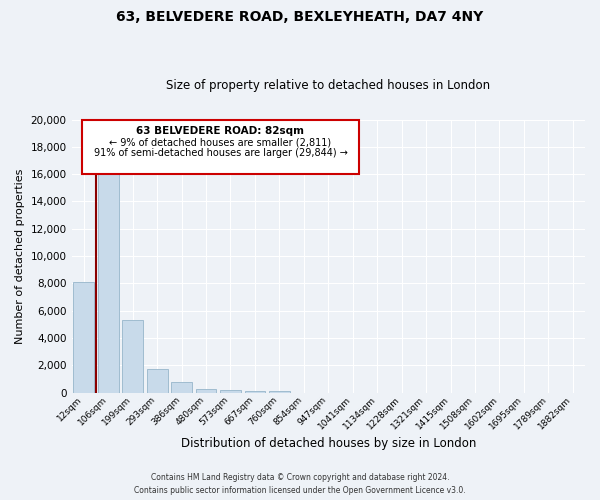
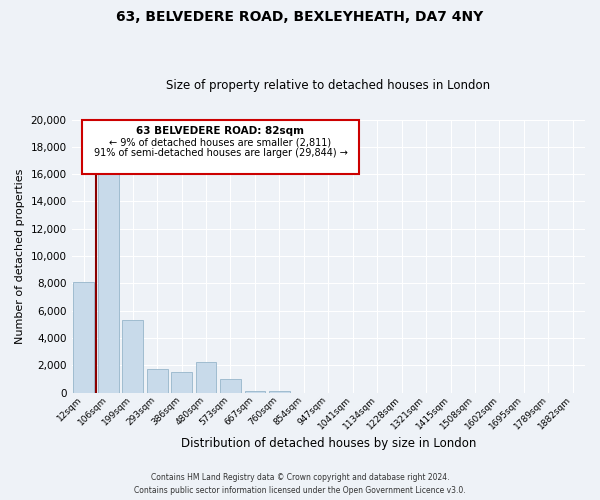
386sqm: 800 -> 1,500
480sqm: 200 -> 2,200
573sqm: 200 -> 1,000
